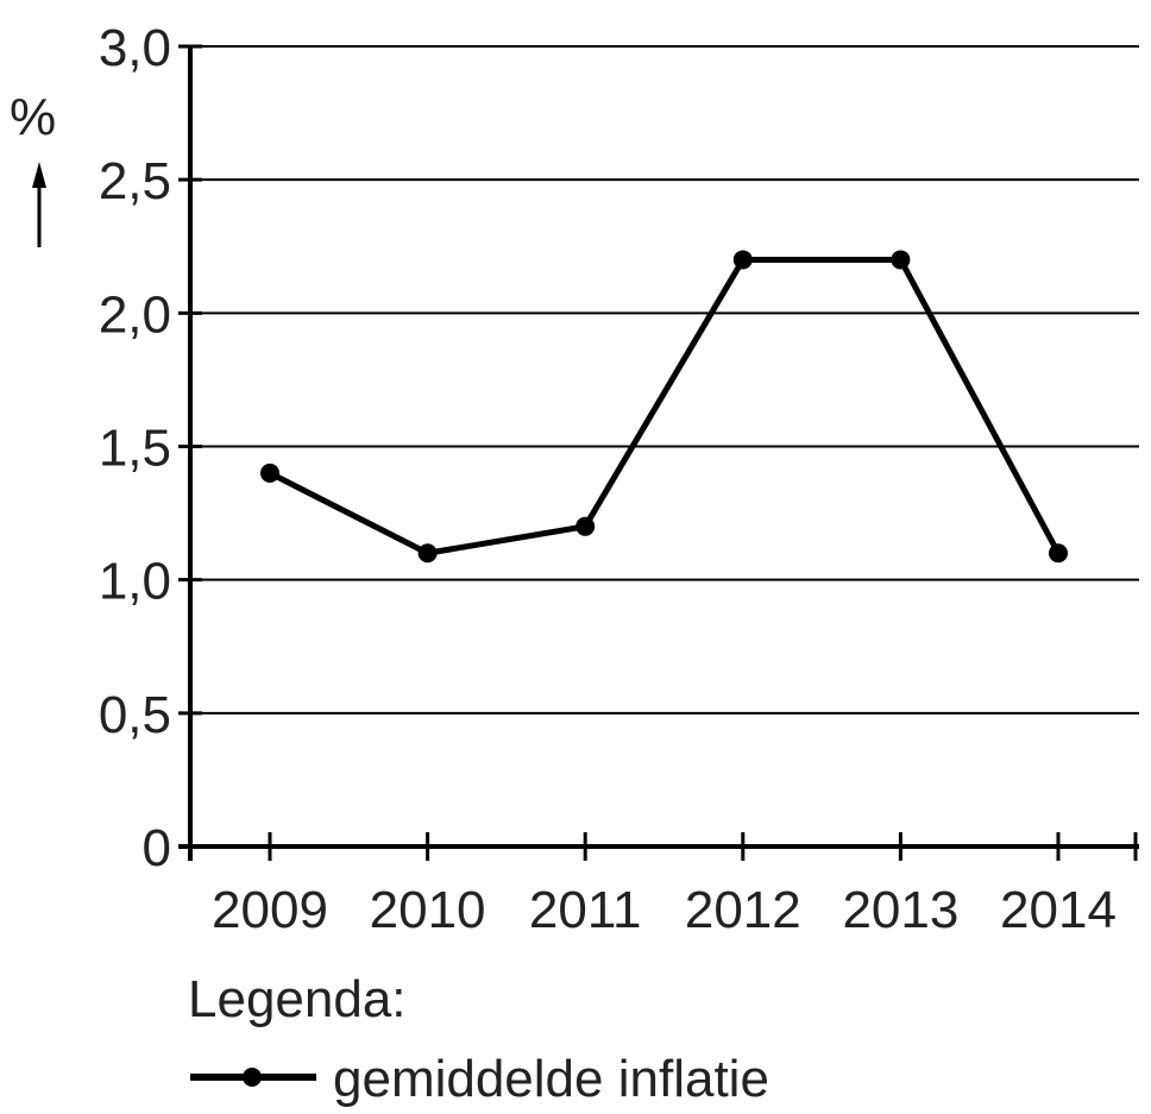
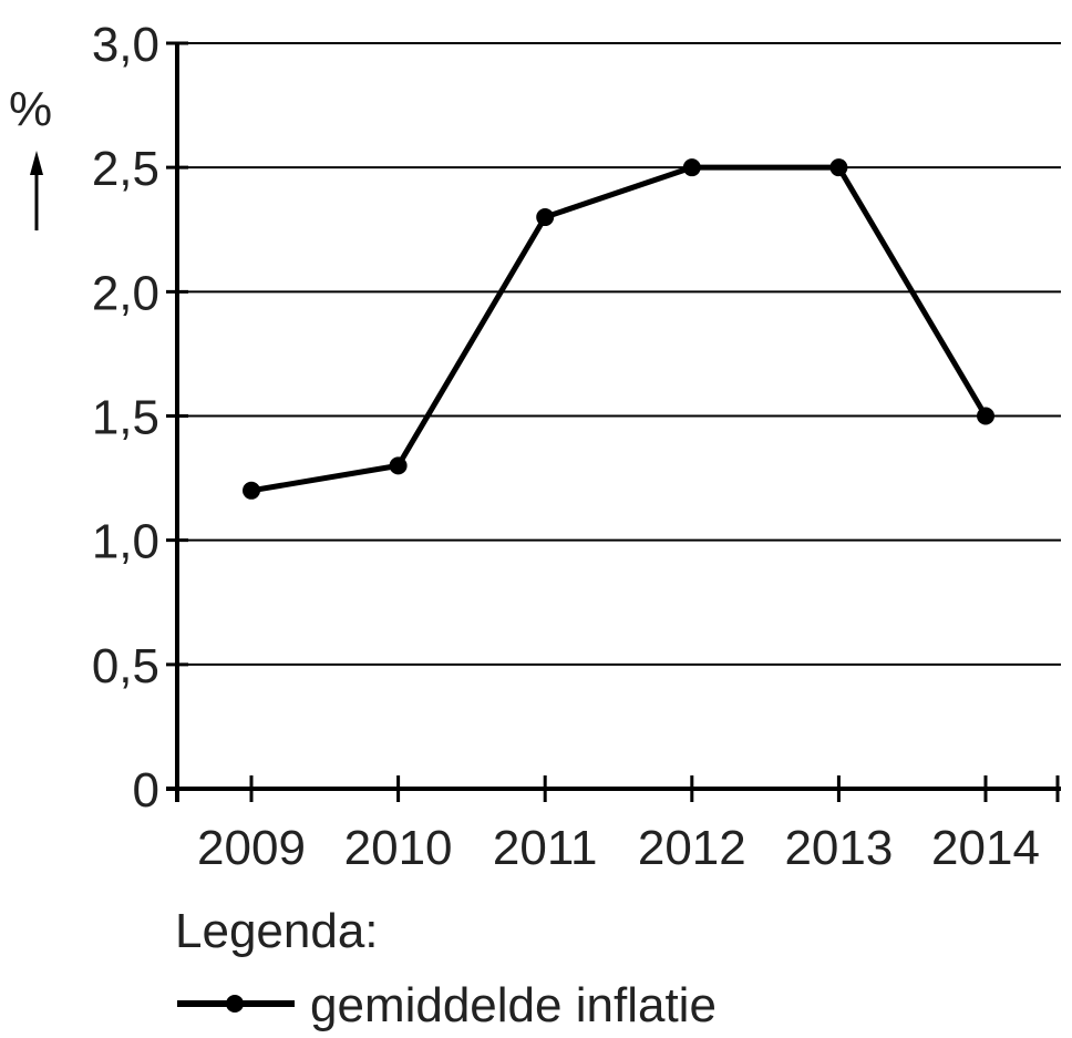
2009: 1,4 -> 1,2
2010: 1,1 -> 1,3
2011: 1,2 -> 2,3
2012: 2,2 -> 2,5
2013: 2,2 -> 2,5
2014: 1,1 -> 1,5
